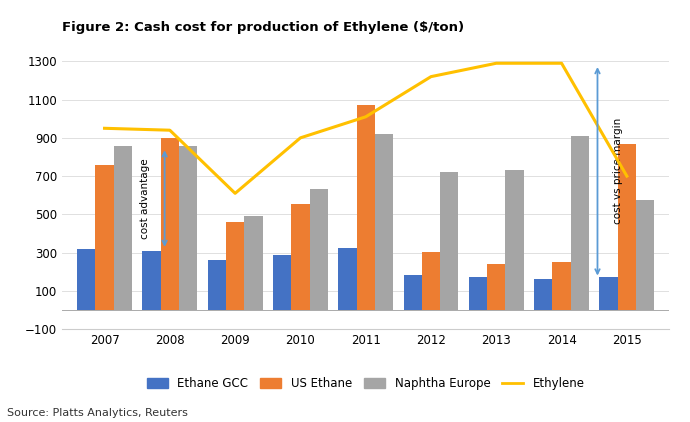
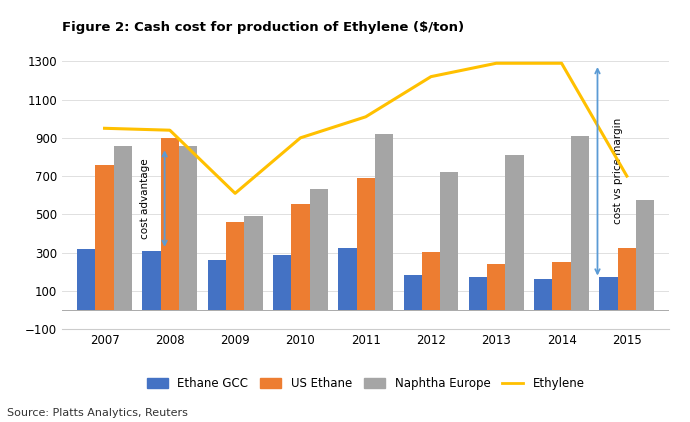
US Ethane/2011: 1070 -> 690
Naphtha Europe/2013: 730 -> 810
US Ethane/2015: 870 -> 320
